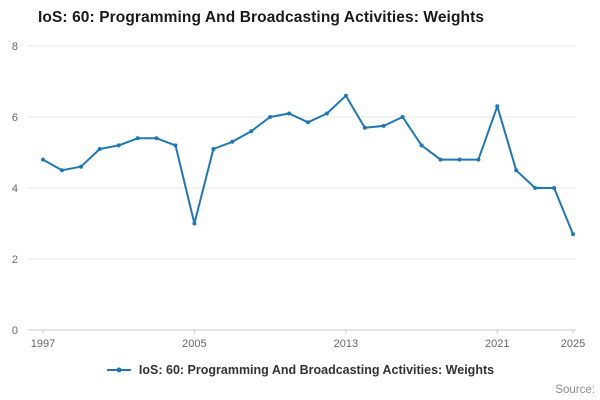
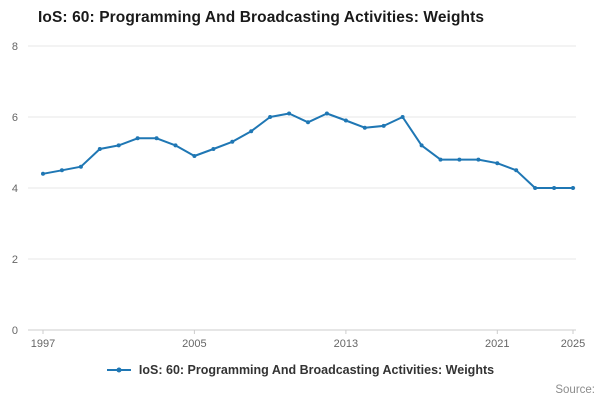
1997: 4.8 -> 4.4
2005: 3.0 -> 4.9
2013: 6.6 -> 5.9
2021: 6.3 -> 4.7
2025: 2.7 -> 4.0
